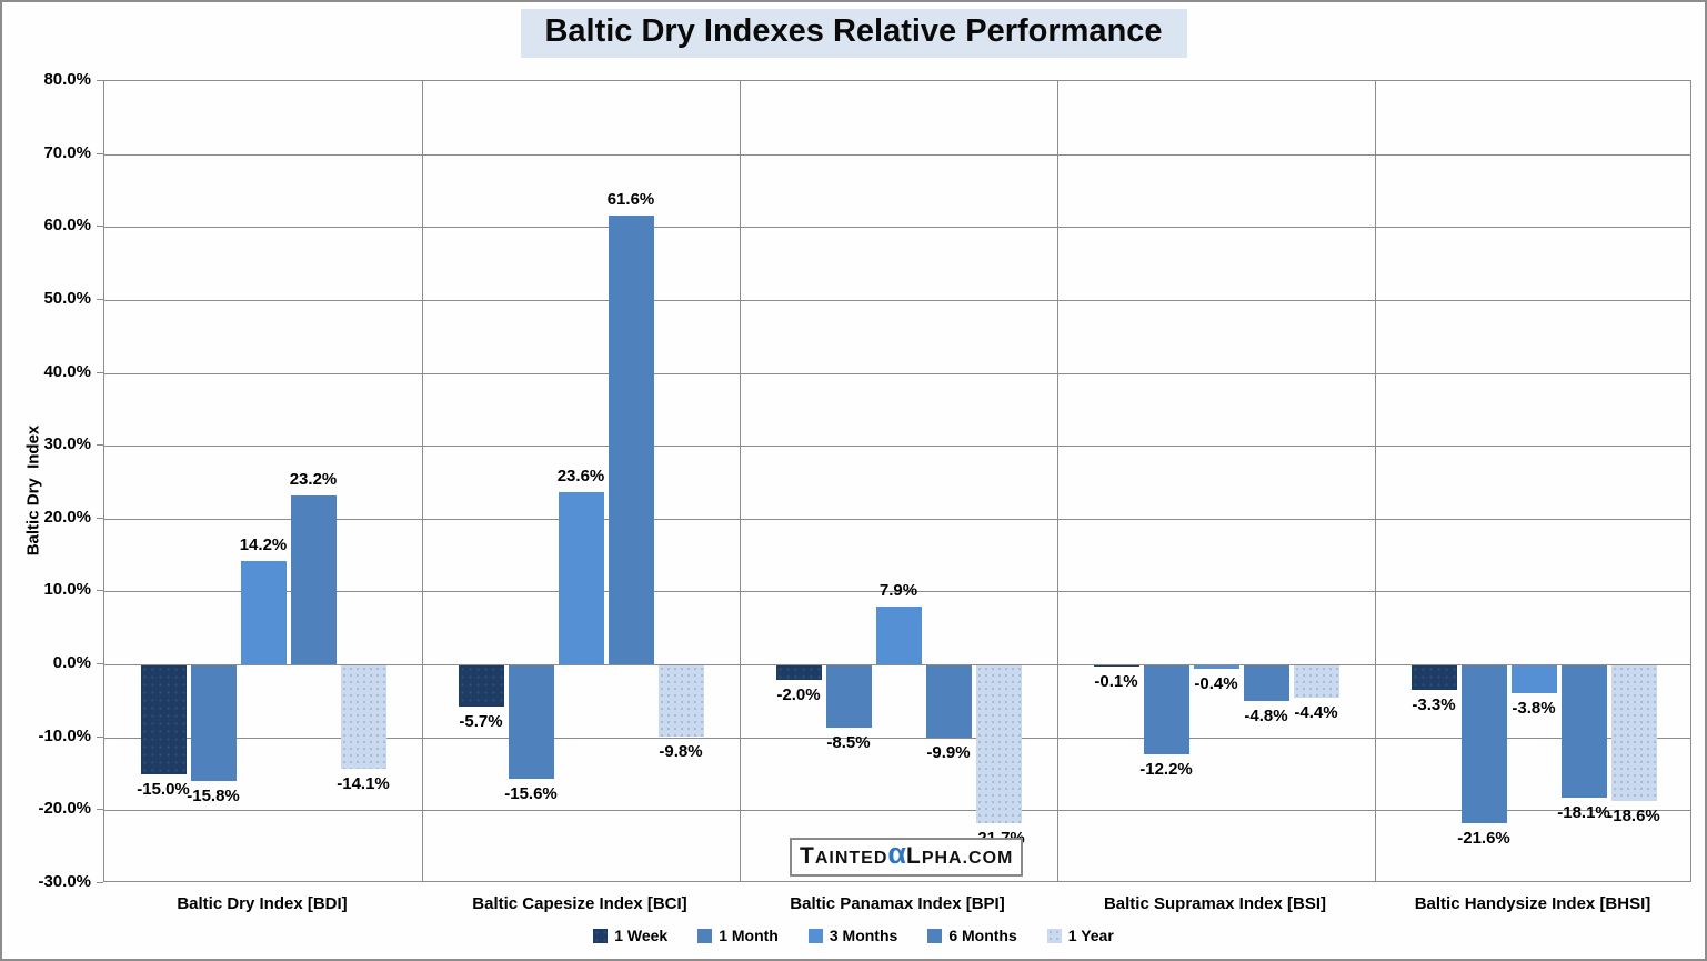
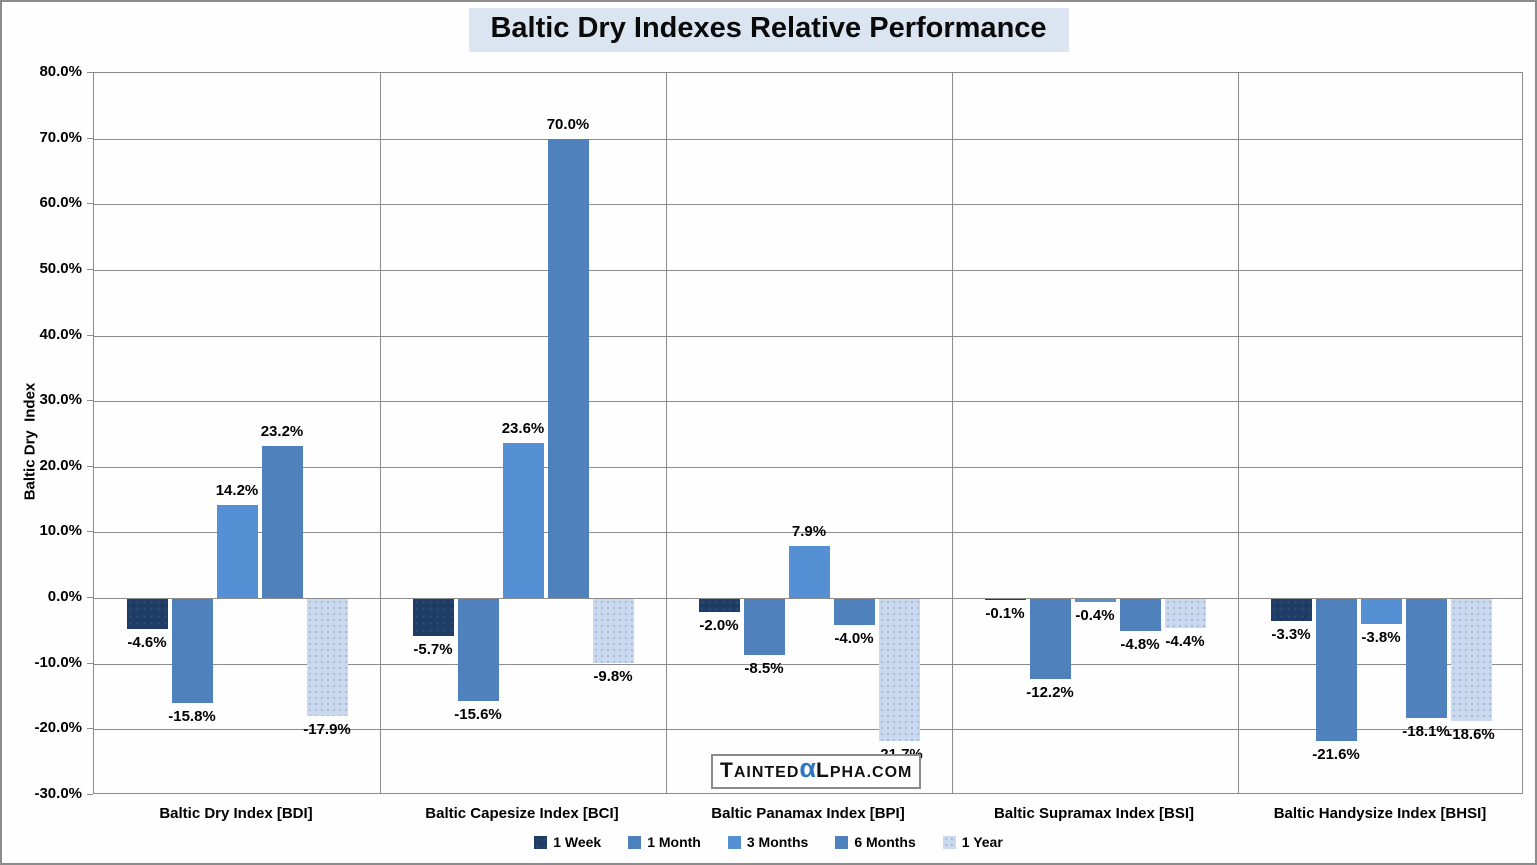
1 Week/Baltic Dry Index [BDI]: -15.0% -> -4.6%
1 Year/Baltic Dry Index [BDI]: -14.1% -> -17.9%
6 Months/Baltic Capesize Index [BCI]: 61.6% -> 70.0%
6 Months/Baltic Panamax Index [BPI]: -9.9% -> -4.0%
